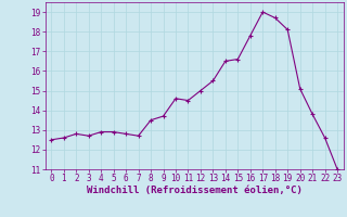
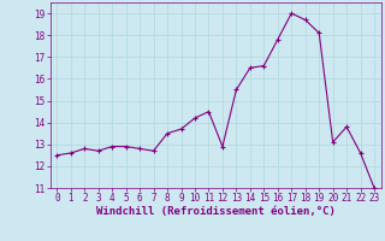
10: 14.6 -> 14.2
12: 15.0 -> 12.9
20: 15.1 -> 13.1
